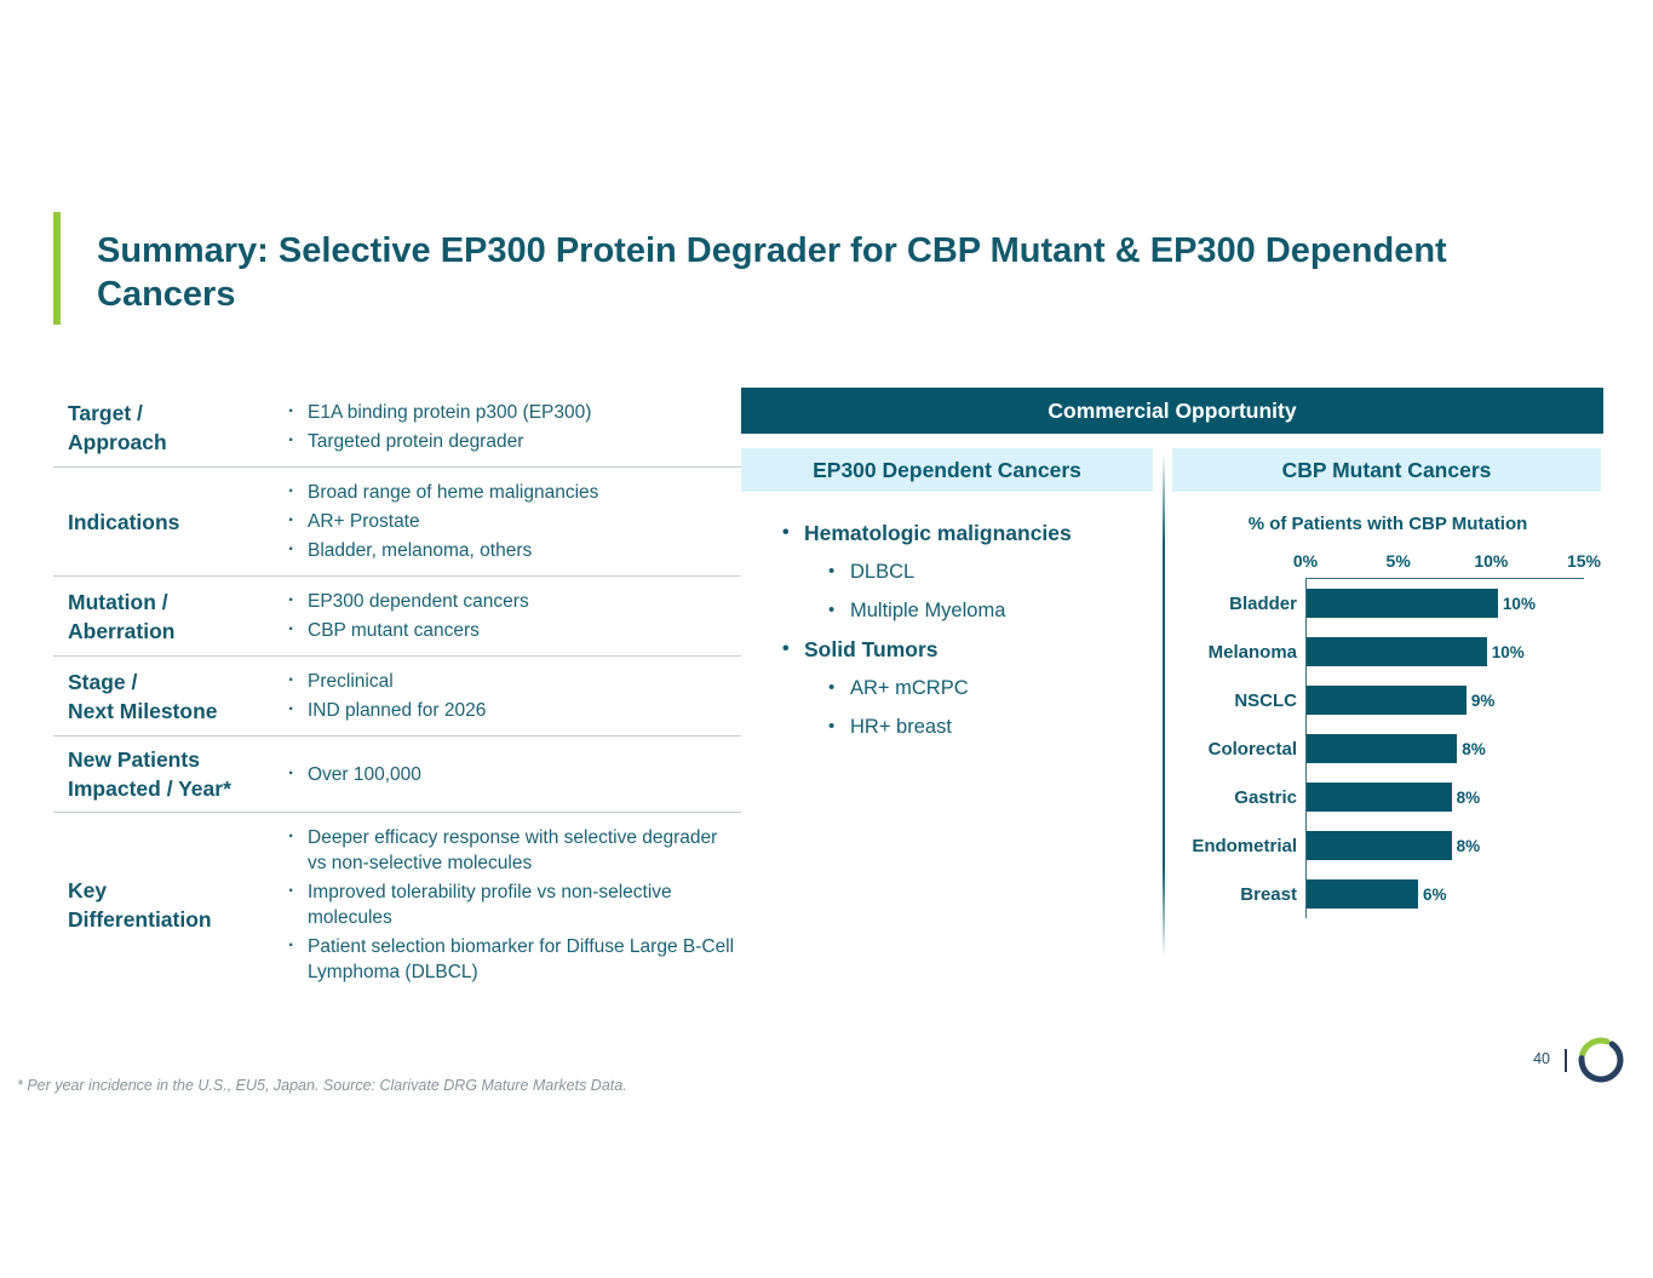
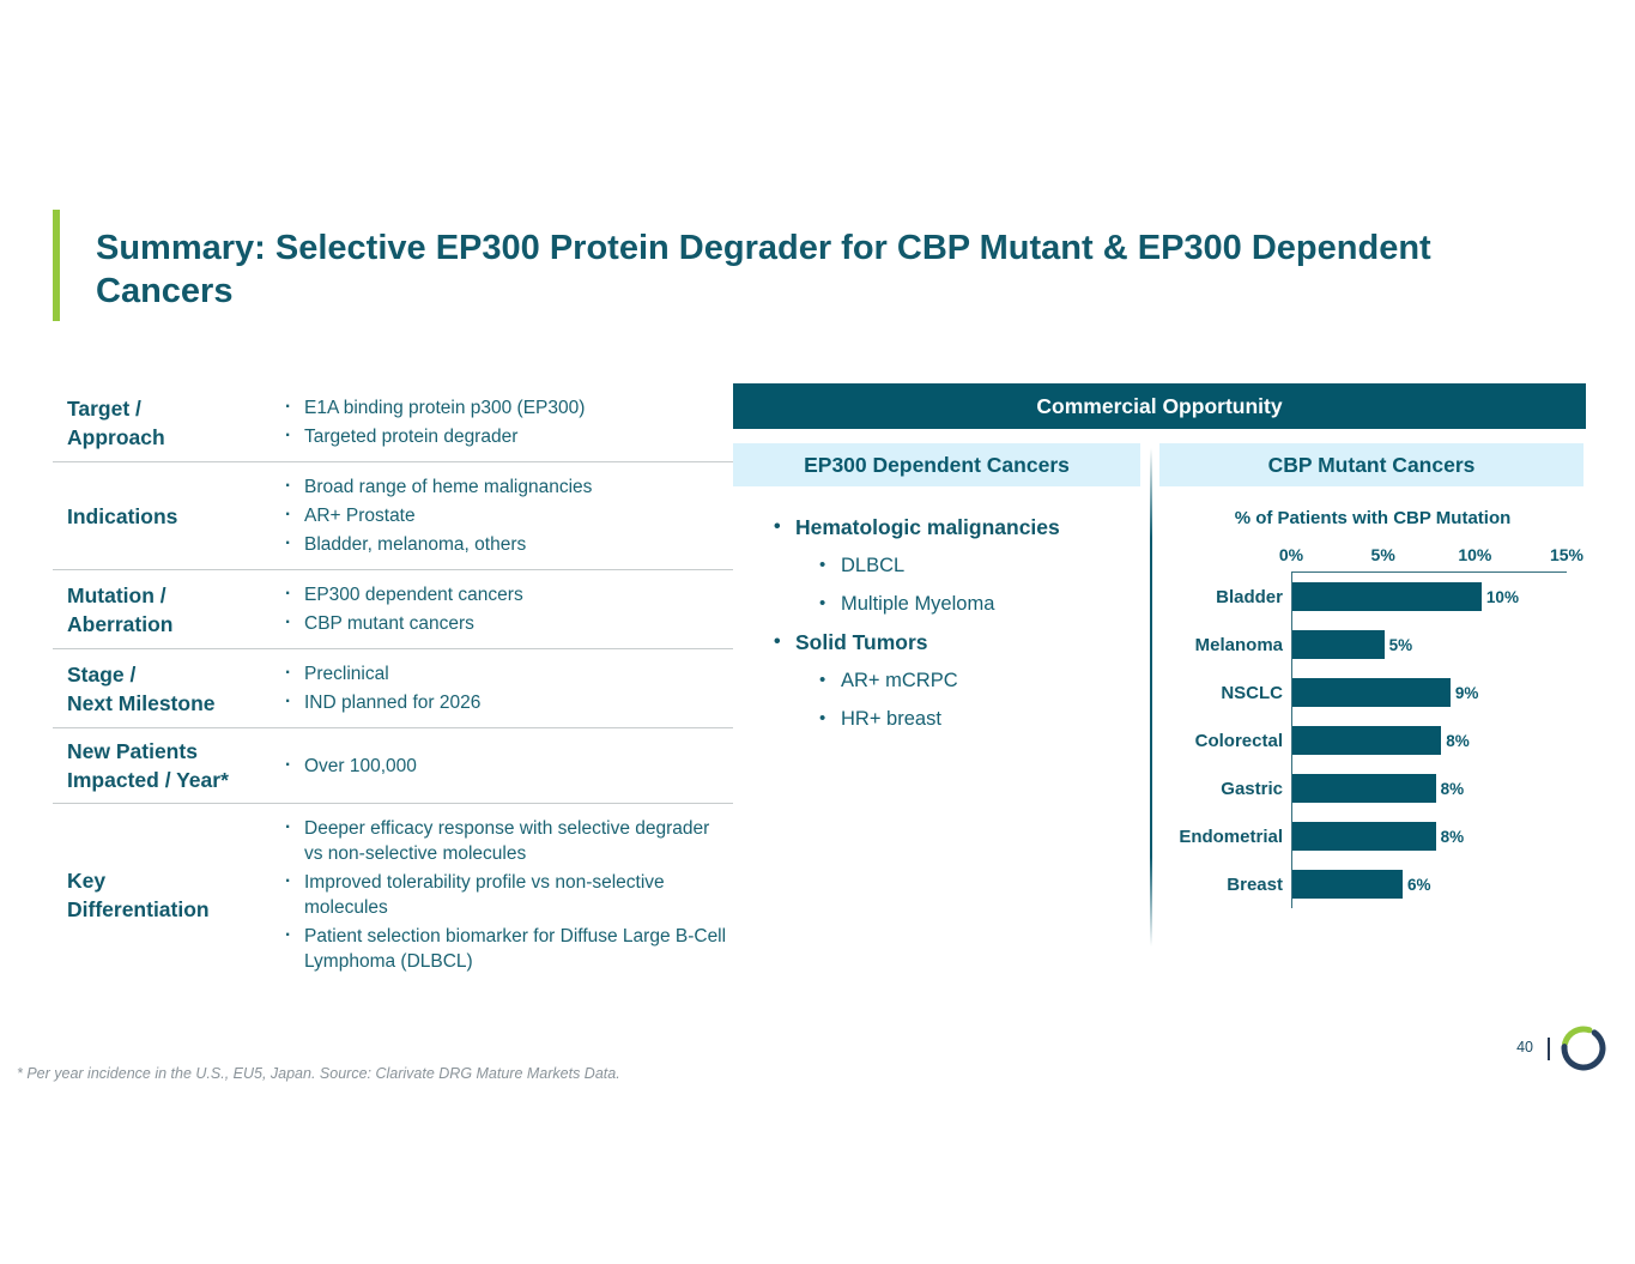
Melanoma: 10% -> 5%
